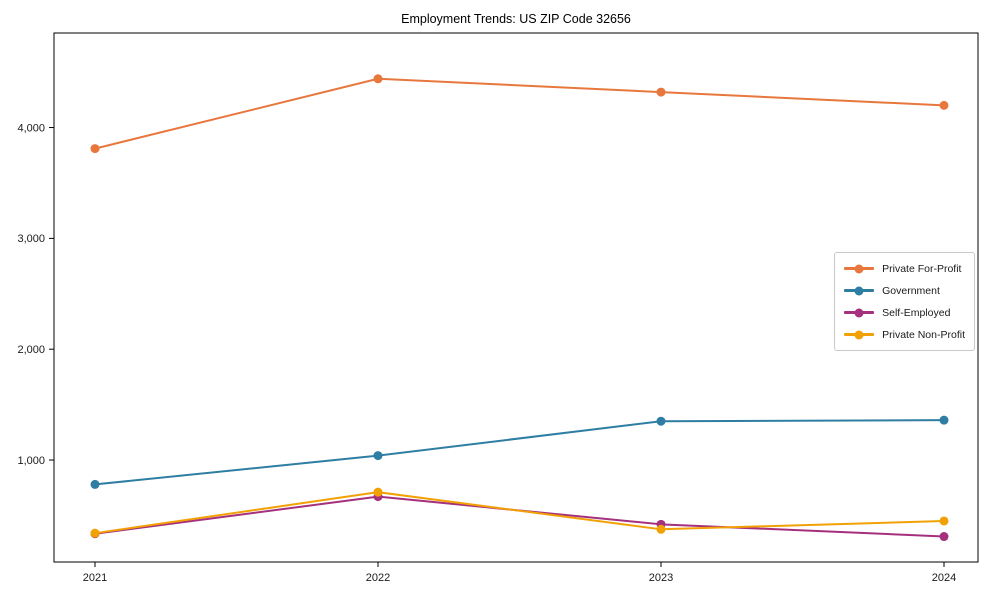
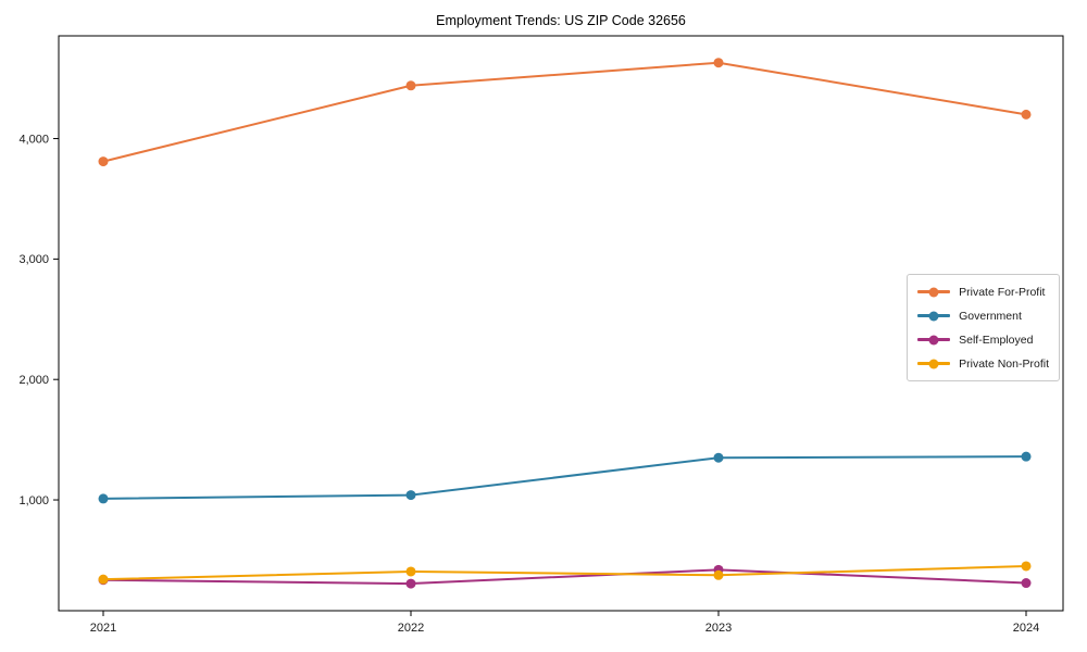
Government/2021: 780 -> 1010
Self-Employed/2022: 670 -> 300
Private Non-Profit/2022: 710 -> 400
Private For-Profit/2023: 4320 -> 4630
